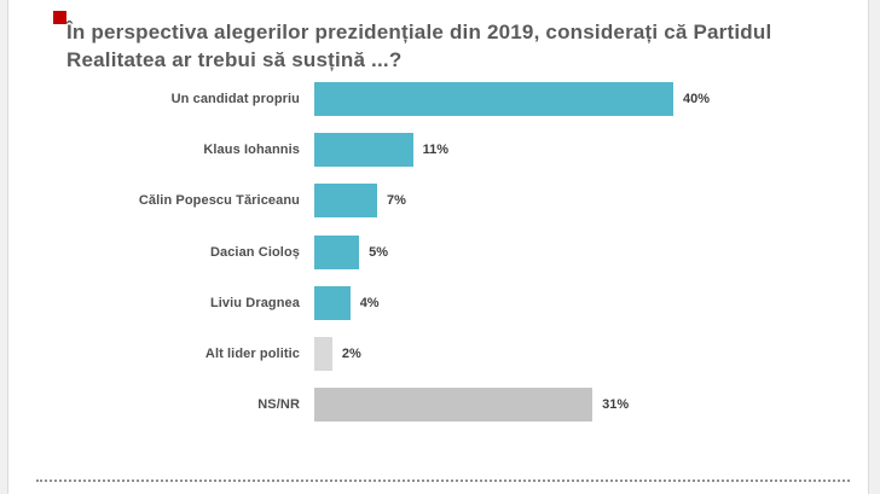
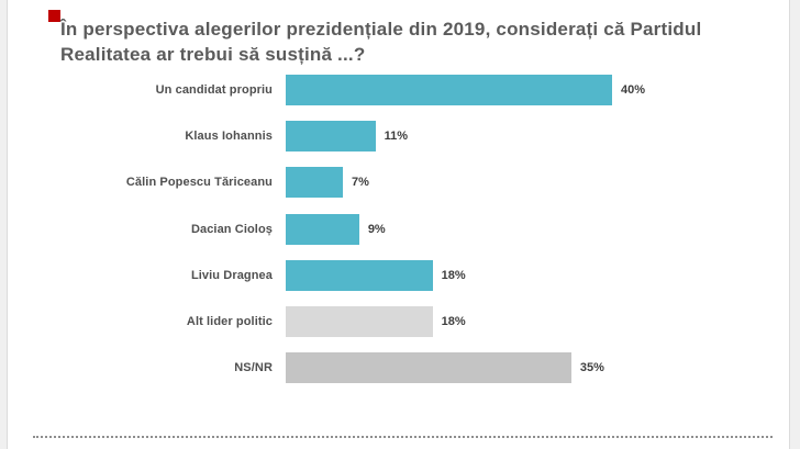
Dacian Cioloș: 5% -> 9%
Liviu Dragnea: 4% -> 18%
Alt lider politic: 2% -> 18%
NS/NR: 31% -> 35%
